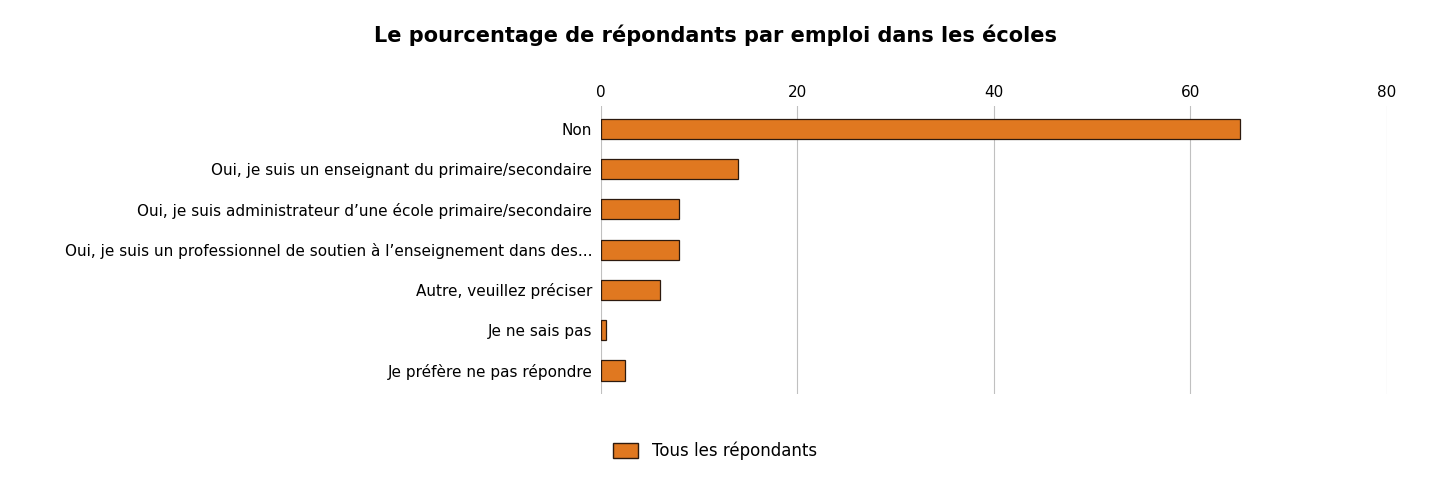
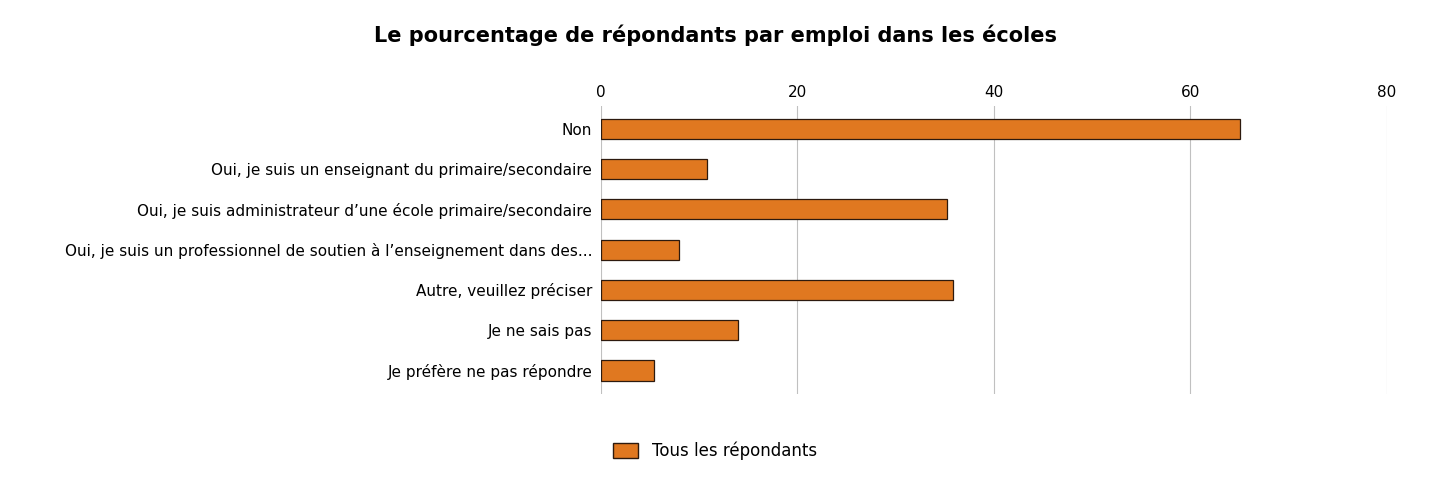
Oui, je suis un enseignant du primaire/secondaire: 14.0 -> 10.8
Oui, je suis administrateur d’une école primaire/secondaire: 8.0 -> 35.2
Autre, veuillez préciser: 6.0 -> 35.8
Je ne sais pas: 0.5 -> 14.0
Je préfère ne pas répondre: 2.5 -> 5.4
